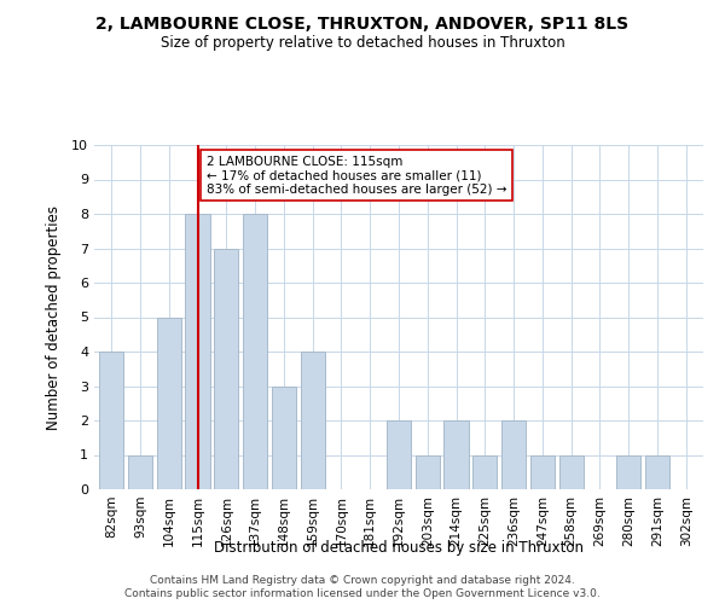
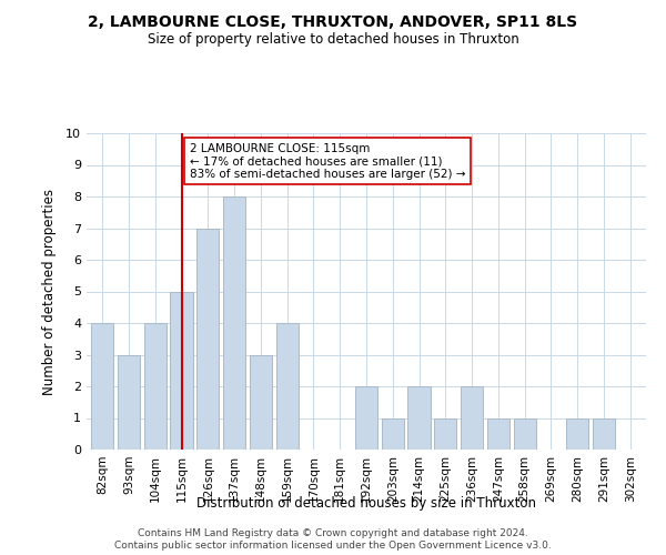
93sqm: 1 -> 3
104sqm: 5 -> 4
115sqm: 8 -> 5
